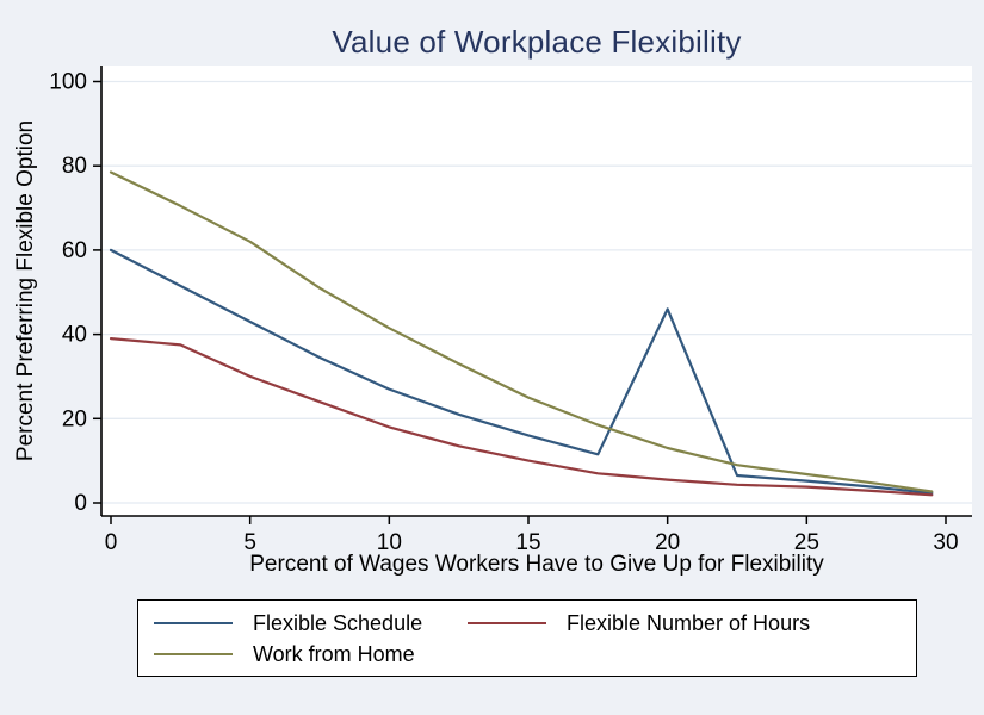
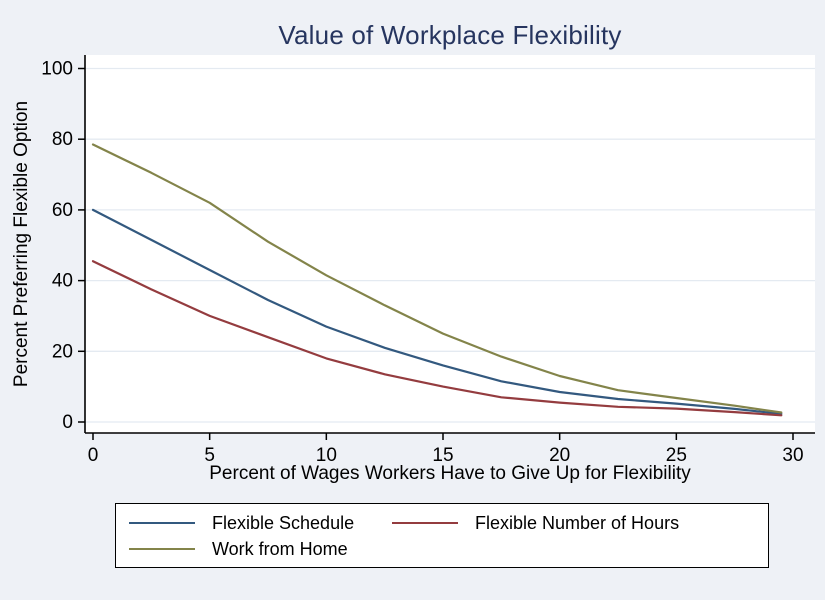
Flexible Number of Hours/0: 39 -> 46
Flexible Schedule/20: 46 -> 8
